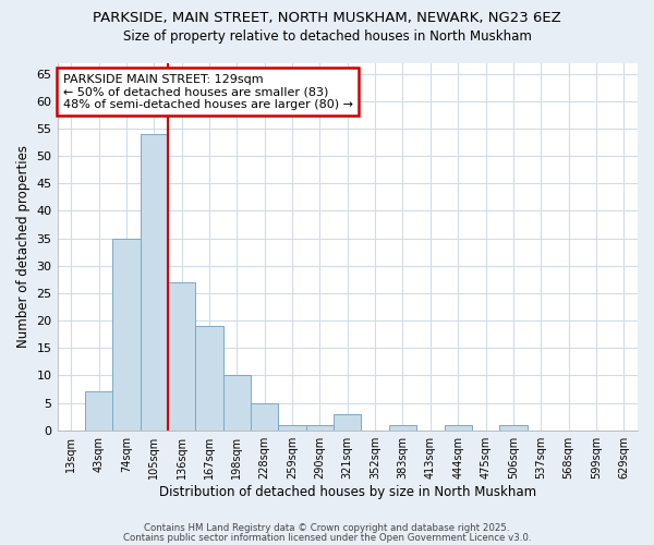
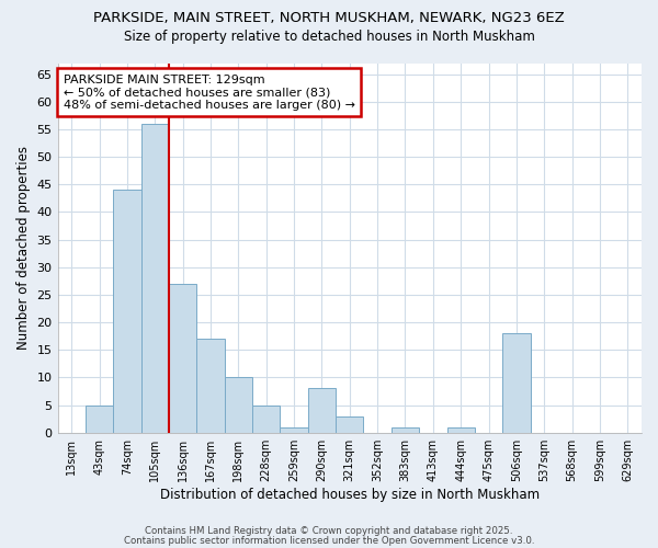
43sqm: 7 -> 5
74sqm: 35 -> 44
105sqm: 54 -> 56
167sqm: 19 -> 17
290sqm: 1 -> 8
506sqm: 1 -> 18
